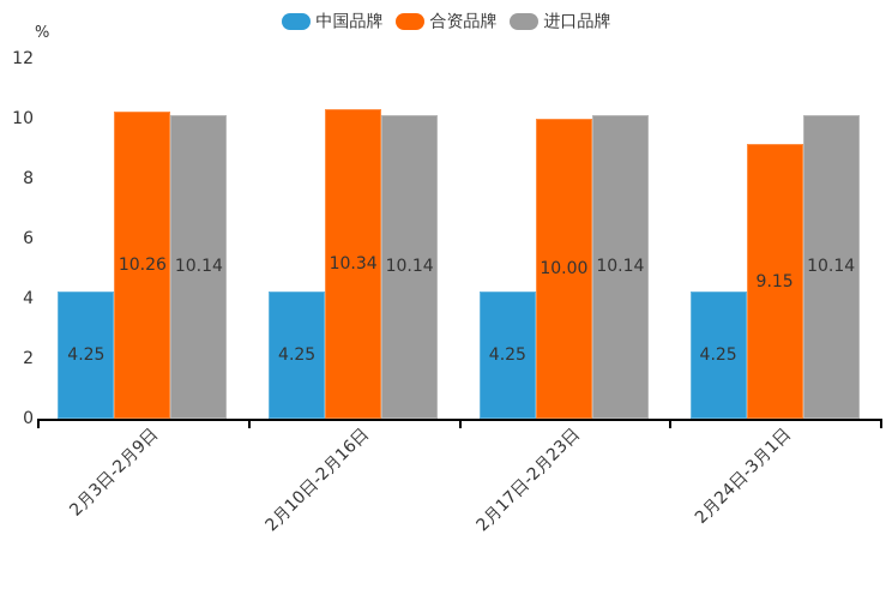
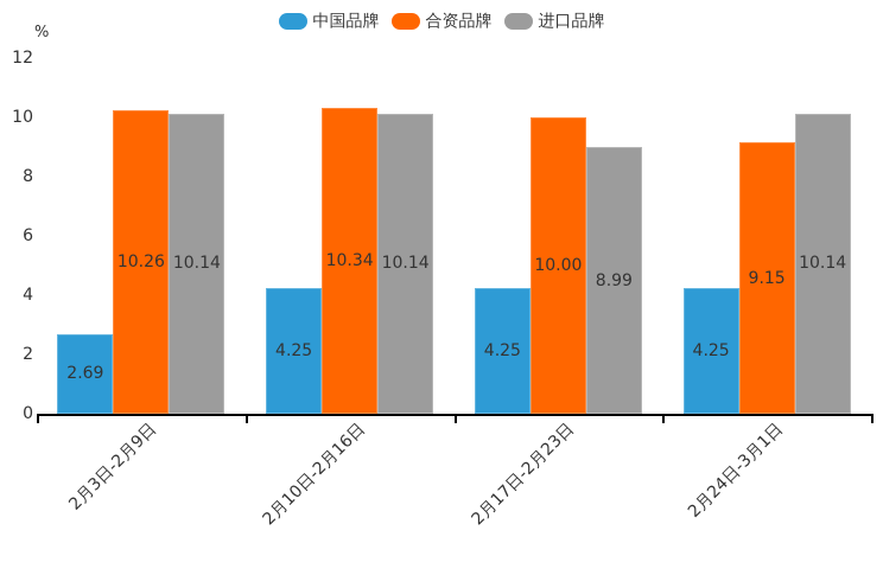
中国品牌/2月3日-2月9日: 4.25 -> 2.69
进口品牌/2月17日-2月23日: 10.14 -> 8.99
